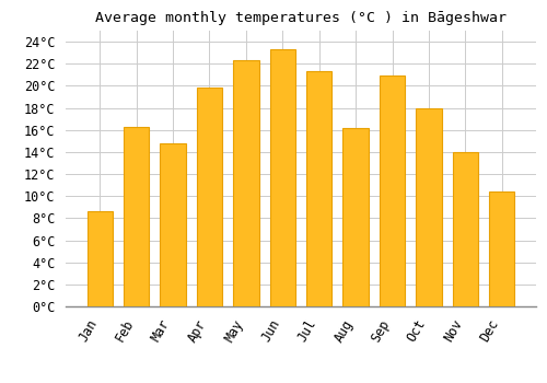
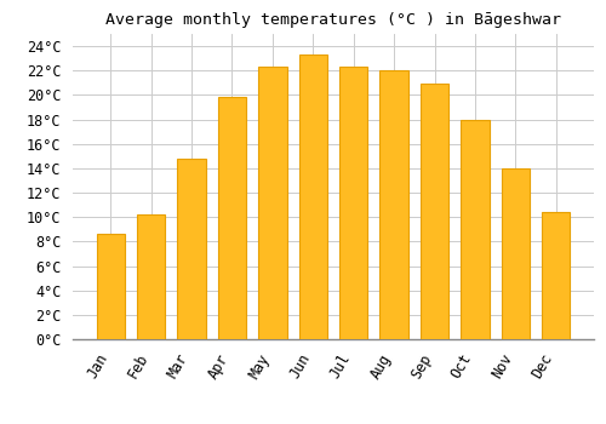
Feb: 16.3°C -> 10.2°C
Jul: 21.3°C -> 22.3°C
Aug: 16.2°C -> 22.0°C
